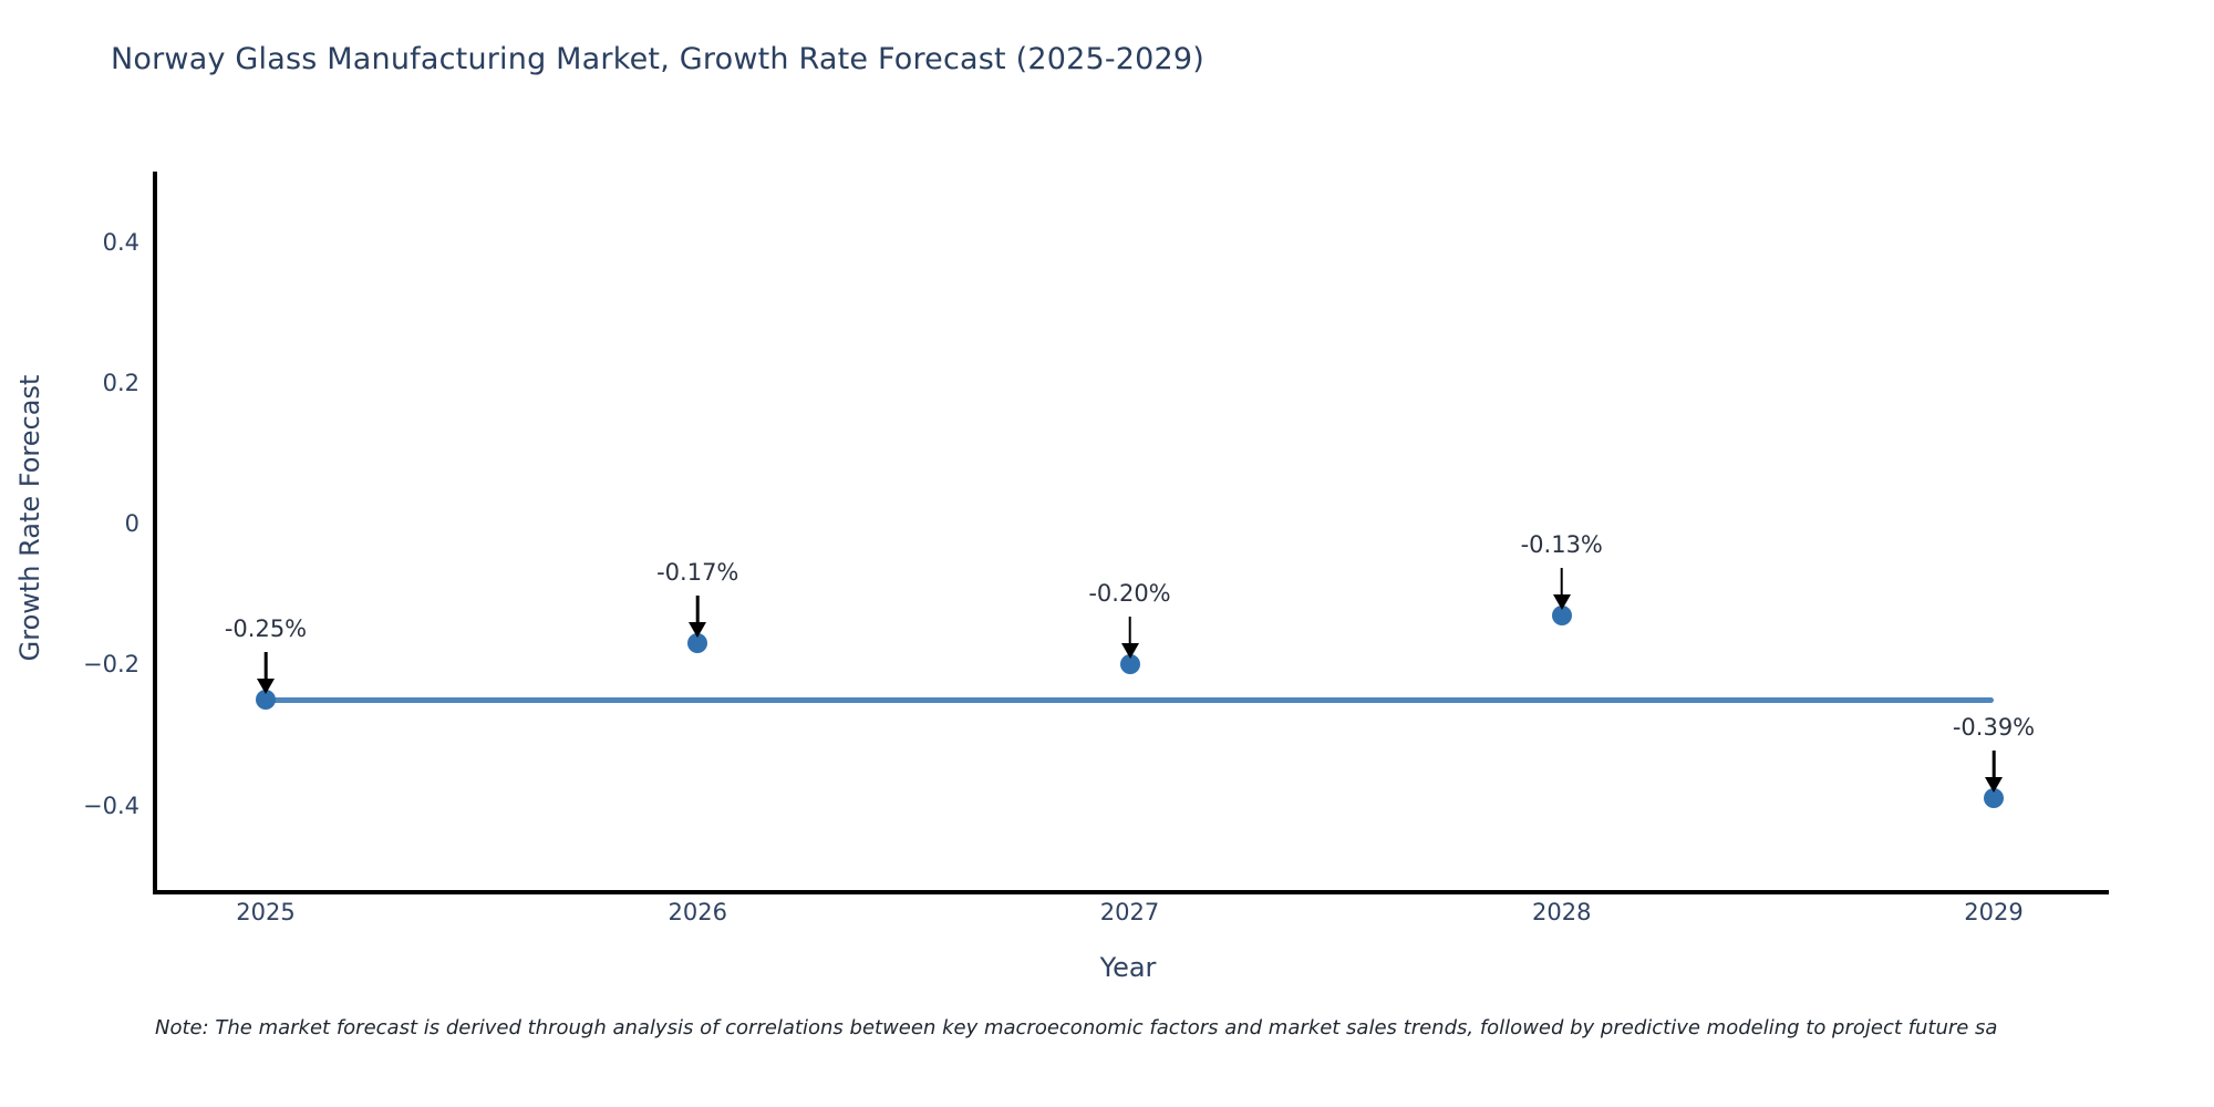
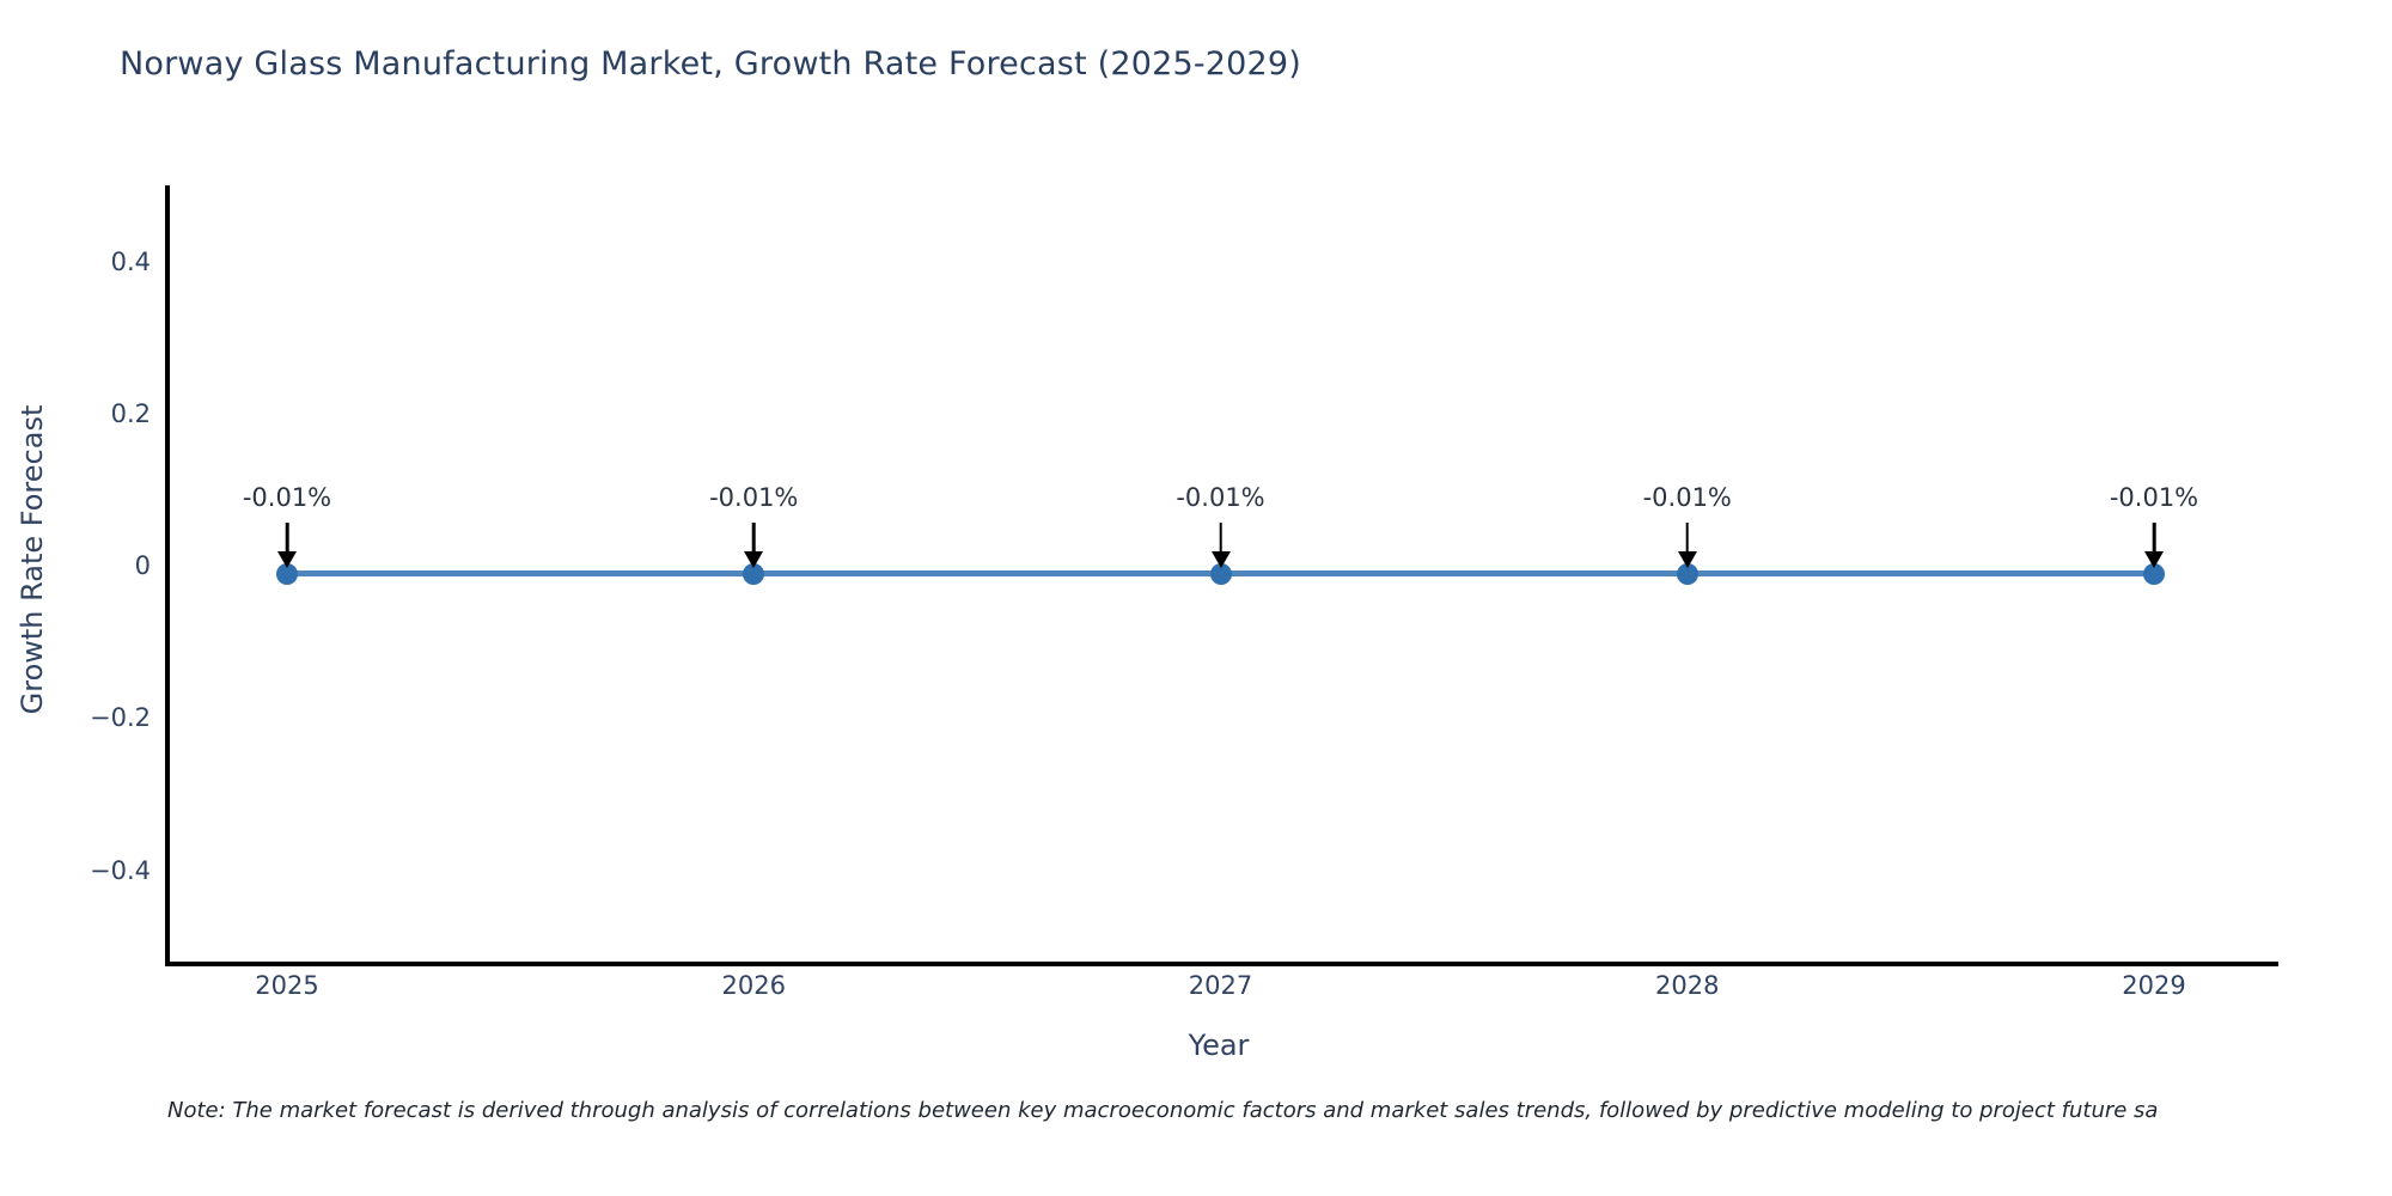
2025: -0.25% -> -0.01%
2026: -0.17% -> -0.01%
2027: -0.20% -> -0.01%
2028: -0.13% -> -0.01%
2029: -0.39% -> -0.01%
